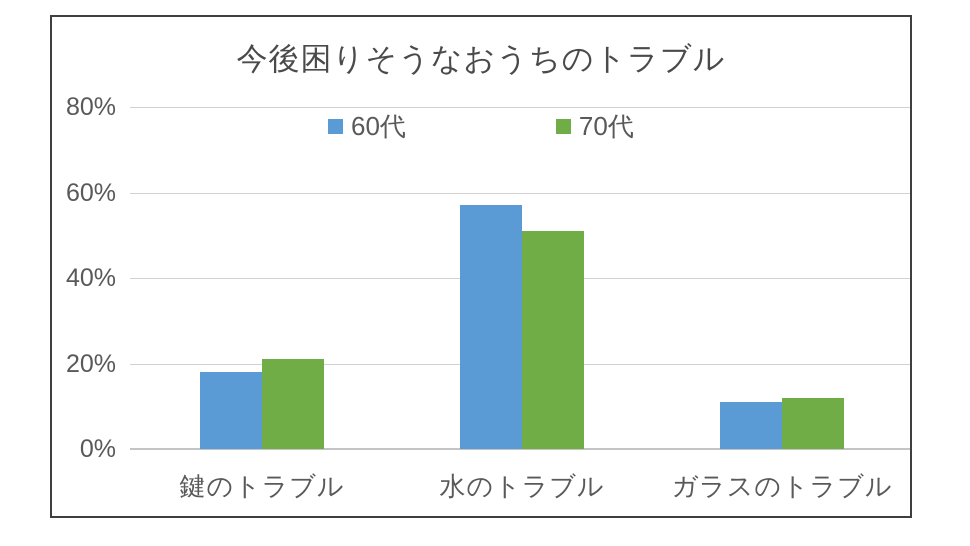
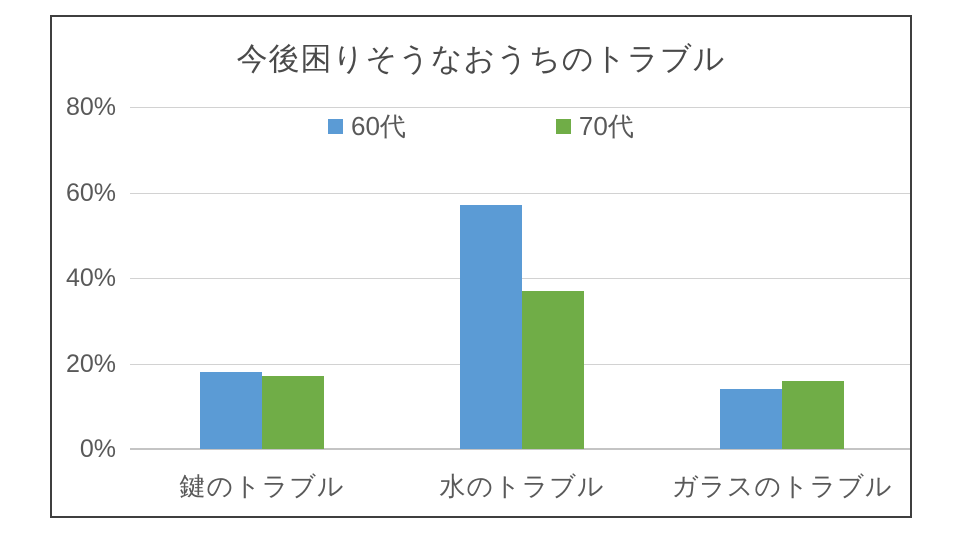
70代/鍵のトラブル: 21% -> 17%
70代/水のトラブル: 51% -> 37%
60代/ガラスのトラブル: 11% -> 14%
70代/ガラスのトラブル: 12% -> 16%
